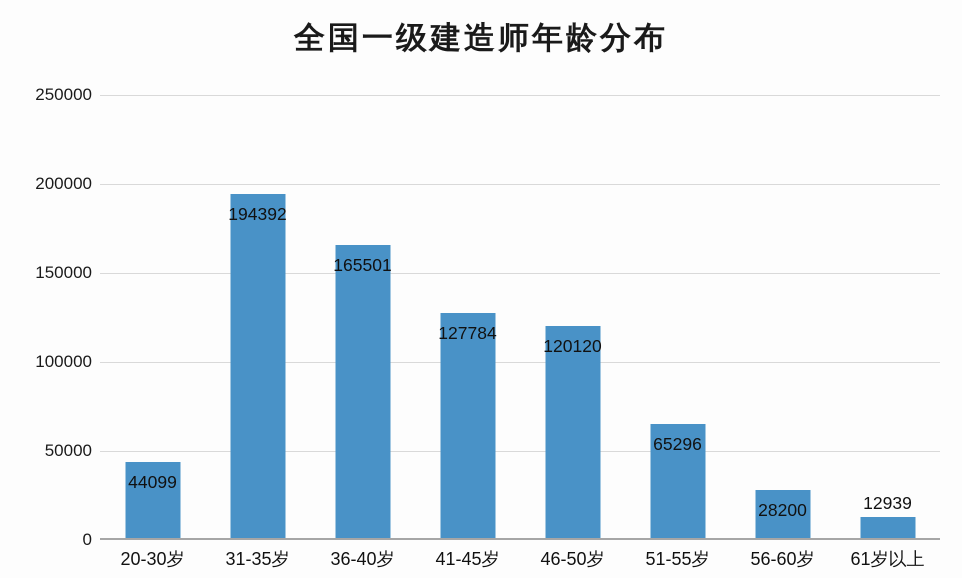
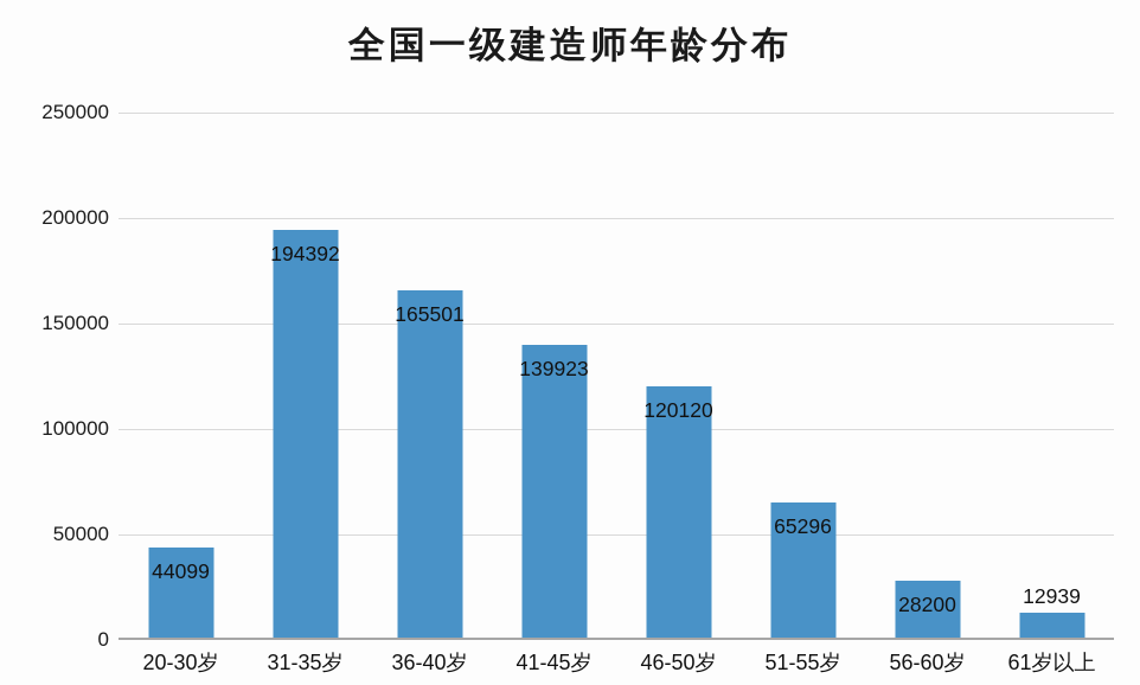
41-45岁: 127784 -> 139923
